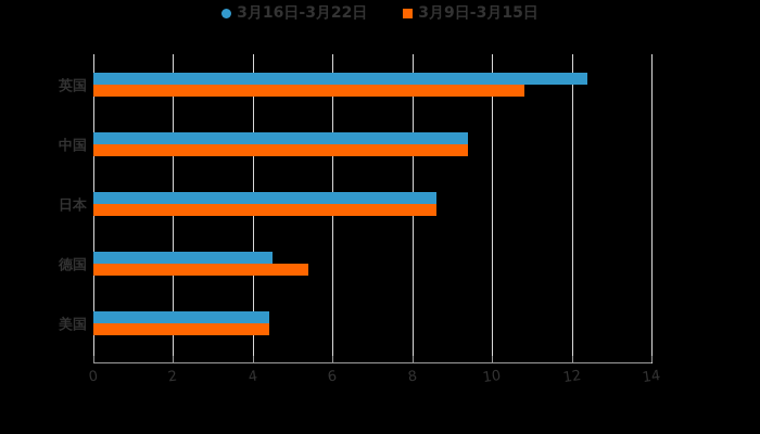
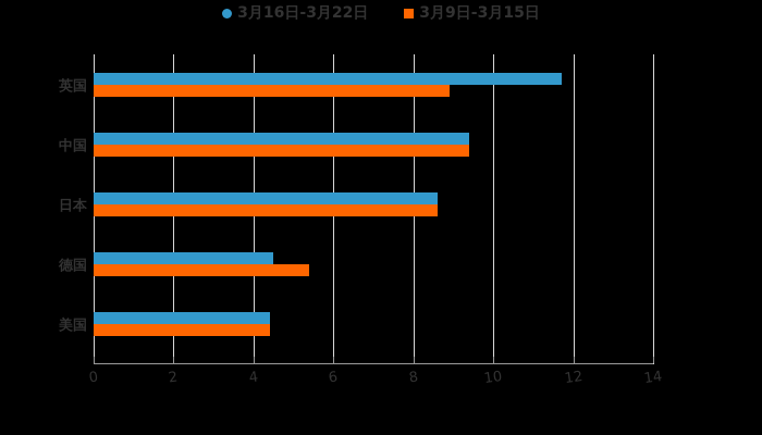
3月16日-3月22日/英国: 12.4 -> 11.7
3月9日-3月15日/英国: 10.8 -> 8.9
